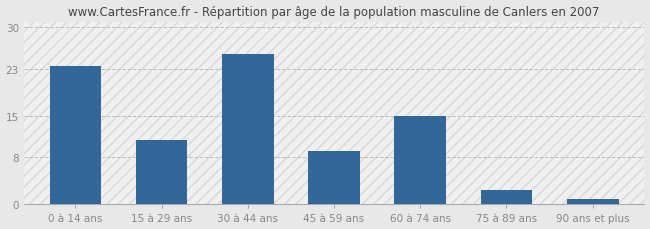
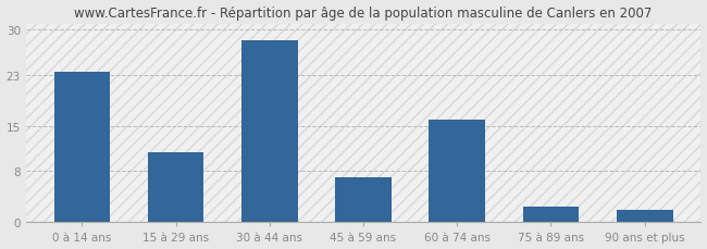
30 à 44 ans: 25.5 -> 28.4
45 à 59 ans: 9.0 -> 7.0
60 à 74 ans: 15.0 -> 16.0
90 ans et plus: 1.0 -> 2.0
